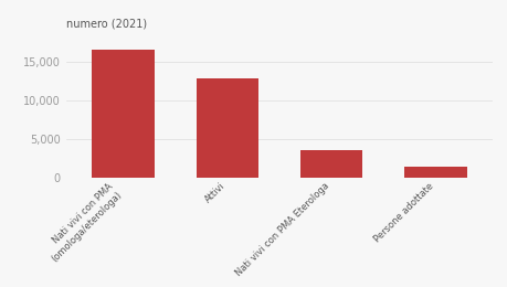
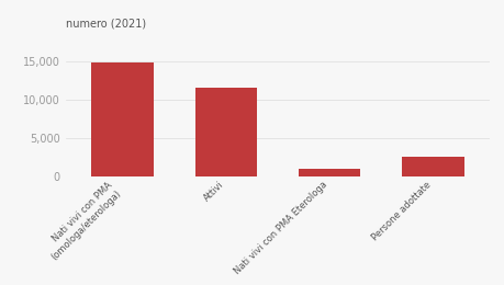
Nati vivi con PMA (omologa/eterologa): 16,500 -> 14,800
Attivi: 12,800 -> 11,600
Nati vivi con PMA Eterologa: 3,600 -> 1,000
Persone adottate: 1,400 -> 2,600
